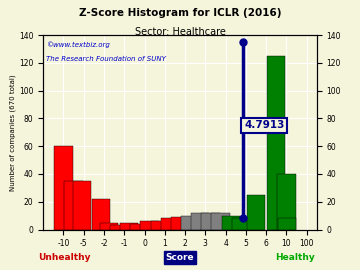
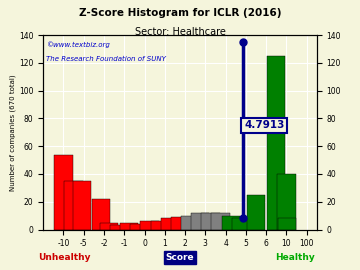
-10: 60 -> 54
